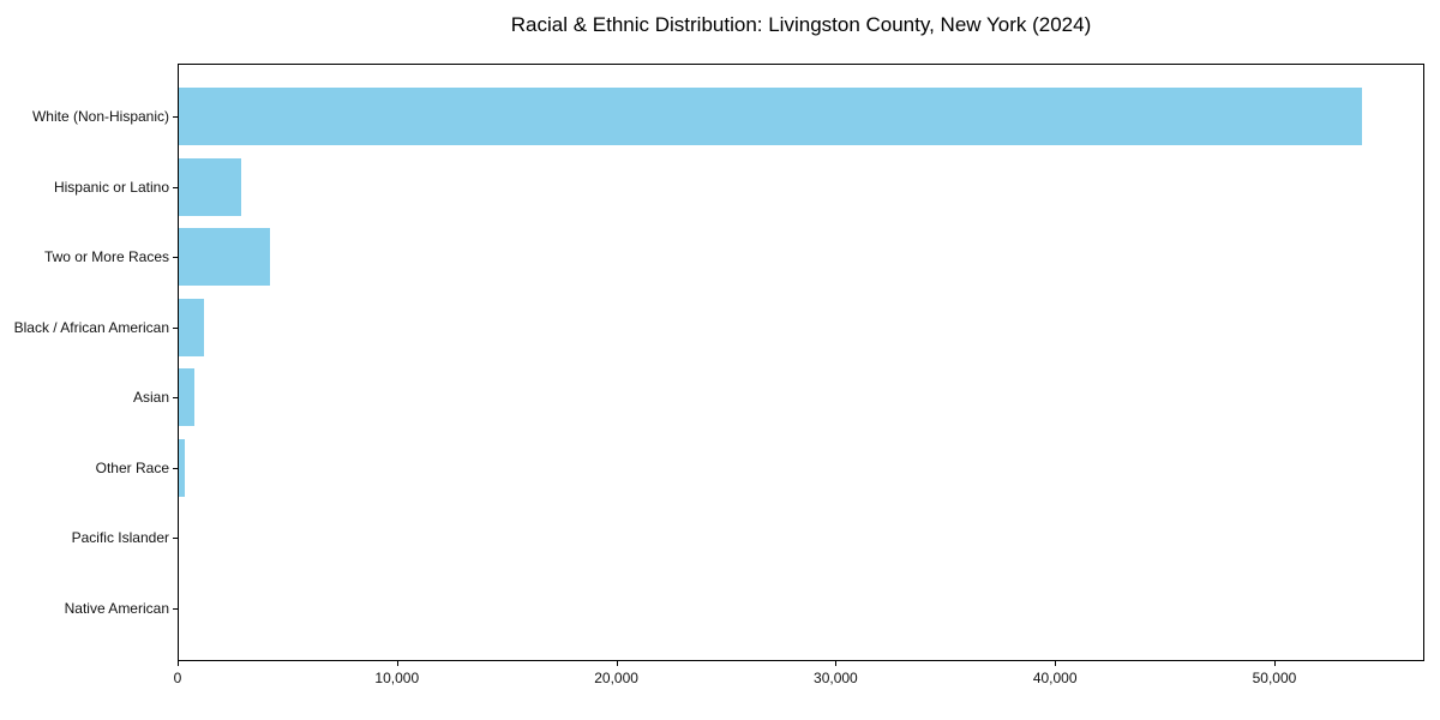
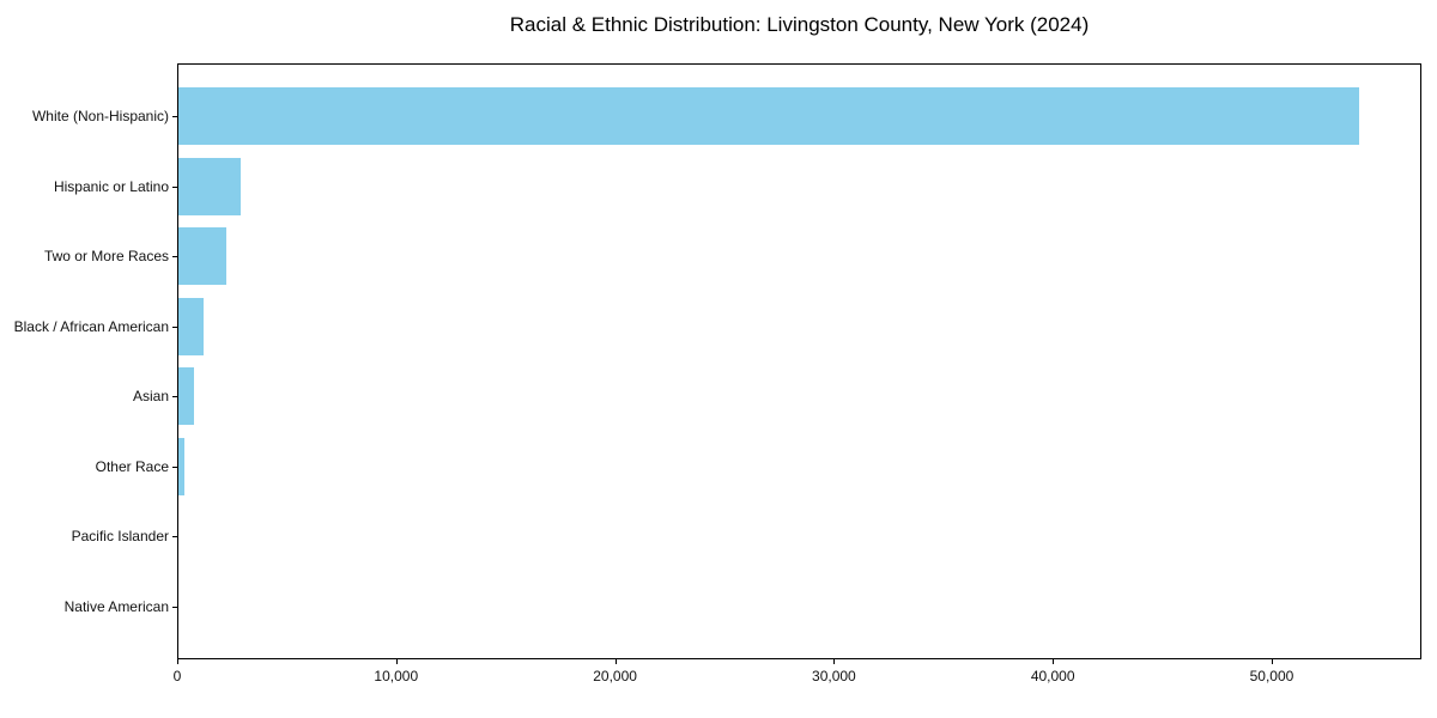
Two or More Races: 4200 -> 2200
